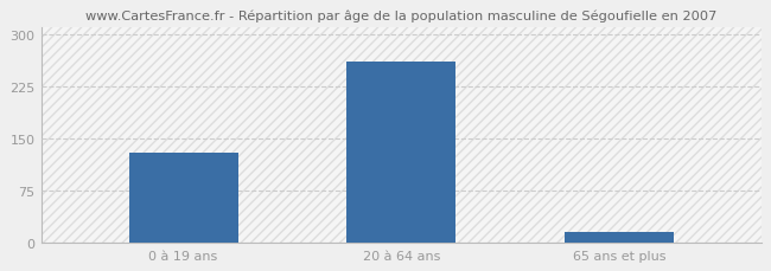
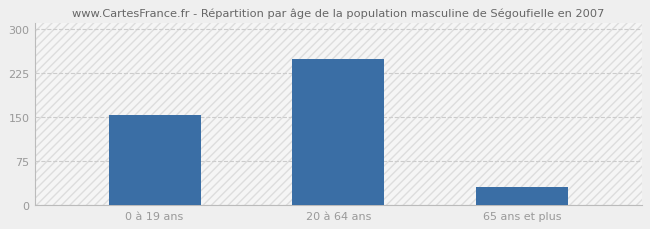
0 à 19 ans: 130 -> 153
20 à 64 ans: 260 -> 248
65 ans et plus: 16 -> 30
